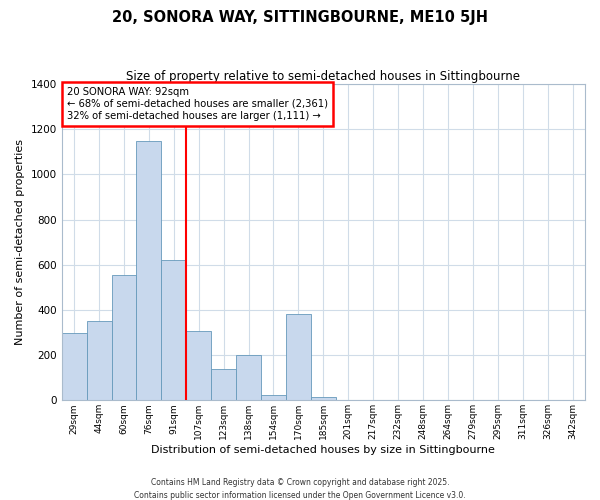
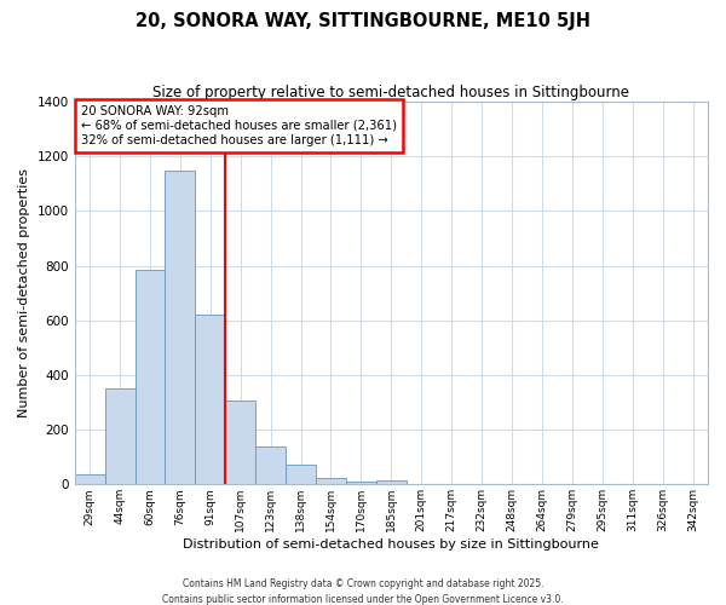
29sqm: 300 -> 35
60sqm: 555 -> 785
138sqm: 200 -> 70
170sqm: 380 -> 10
